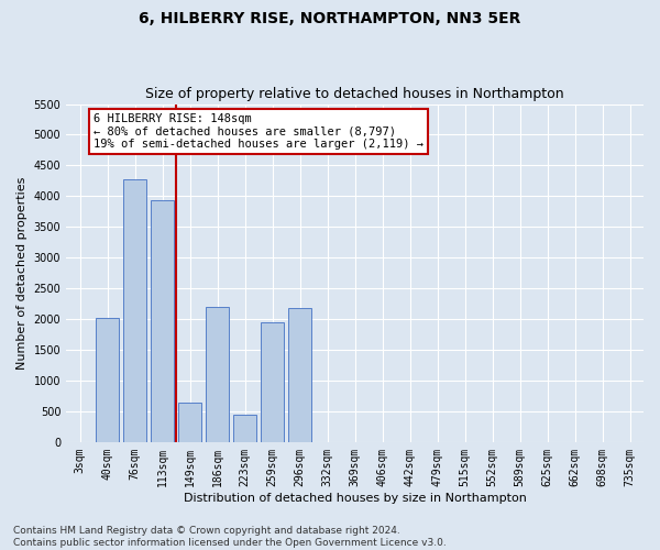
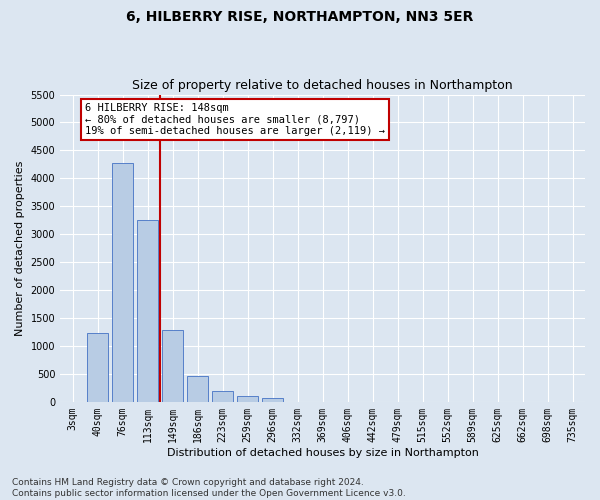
40sqm: 2020 -> 1230
113sqm: 3940 -> 3260
149sqm: 640 -> 1280
186sqm: 2200 -> 460
223sqm: 440 -> 190
259sqm: 1940 -> 100
296sqm: 2180 -> 60
